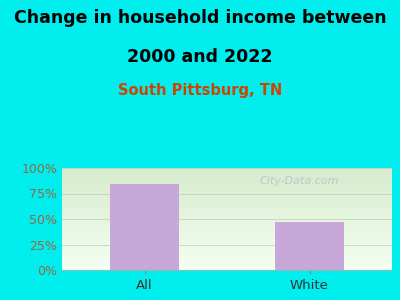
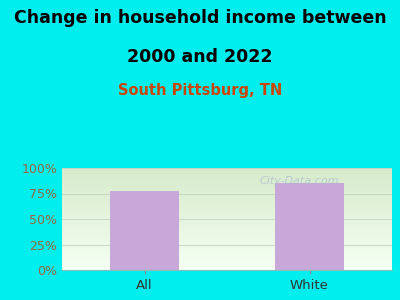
All: 84% -> 77%
White: 47% -> 85%
